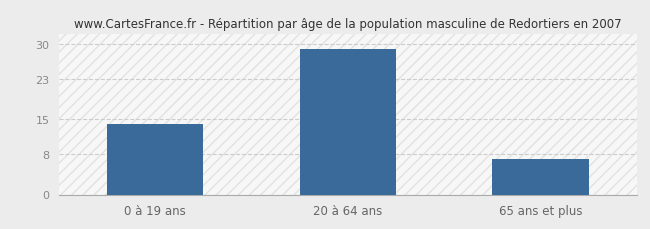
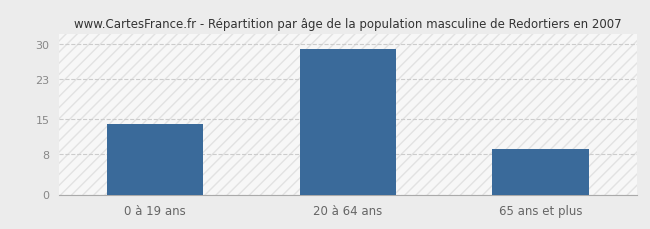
65 ans et plus: 7 -> 9
